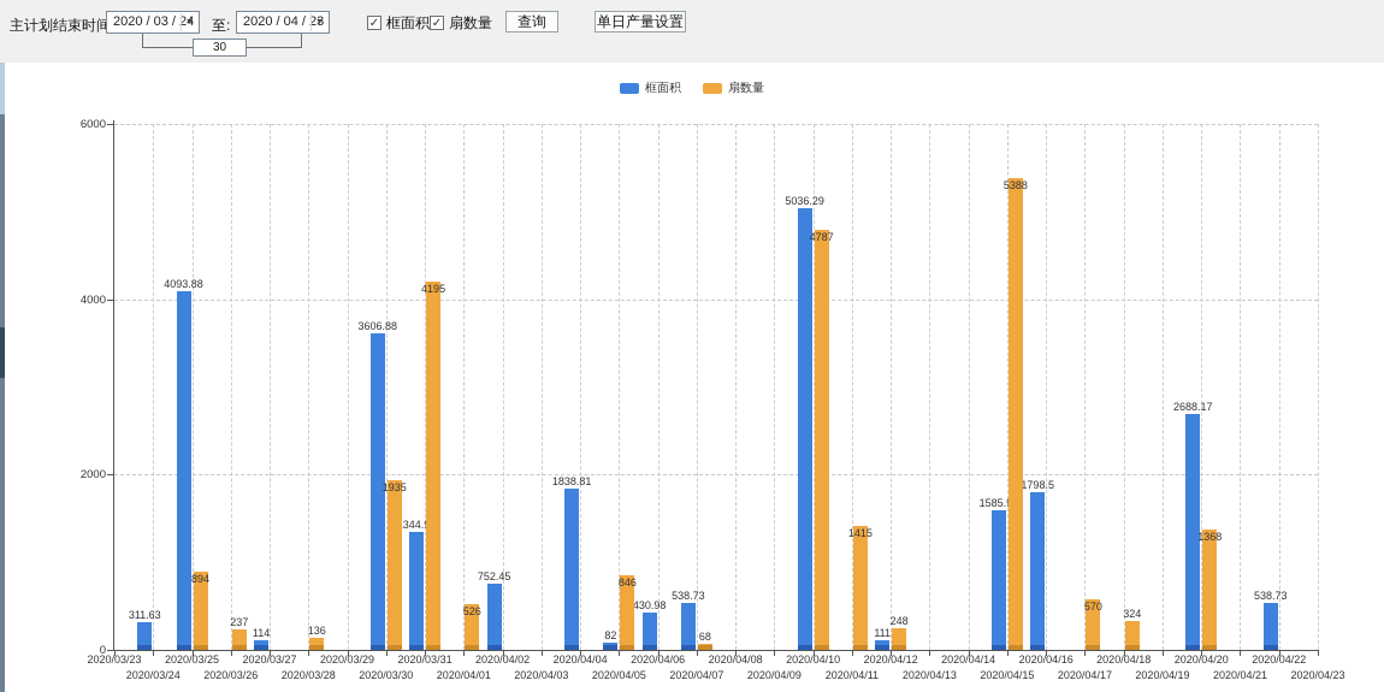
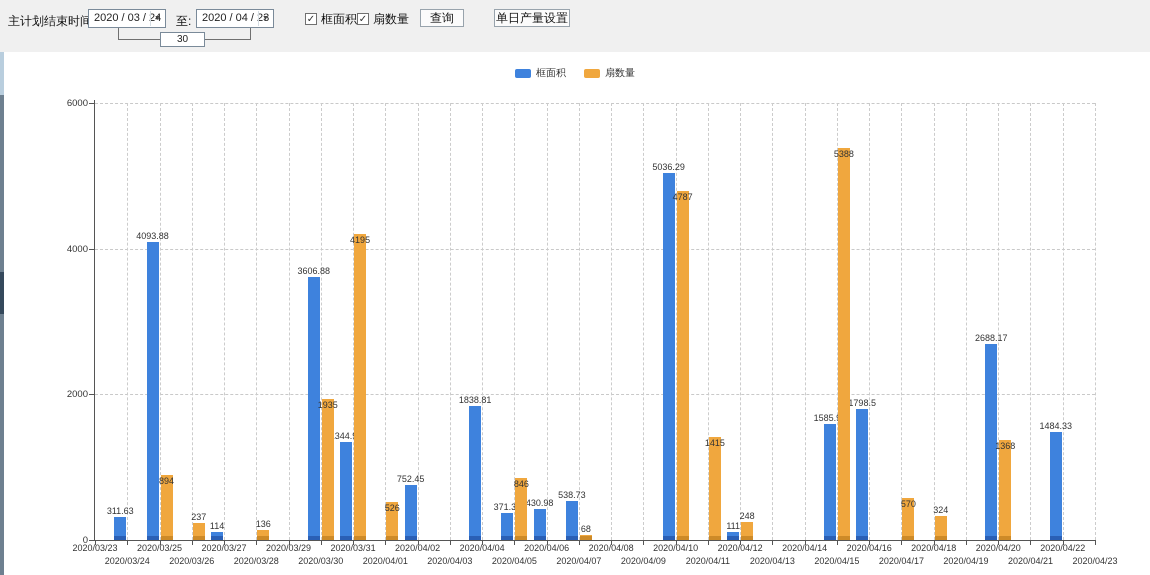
框面积/2020/04/05: 82 -> 371.37
框面积/2020/04/22: 538.73 -> 1484.33
